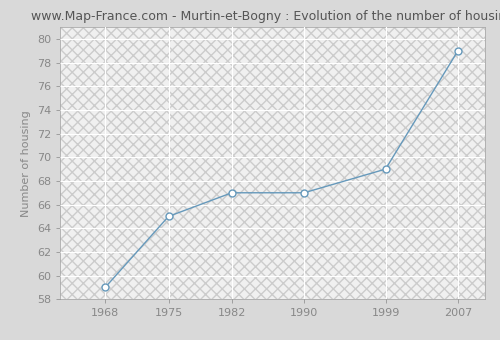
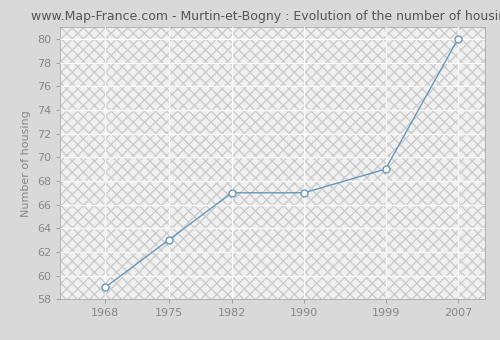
1975: 65 -> 63
2007: 79 -> 80
